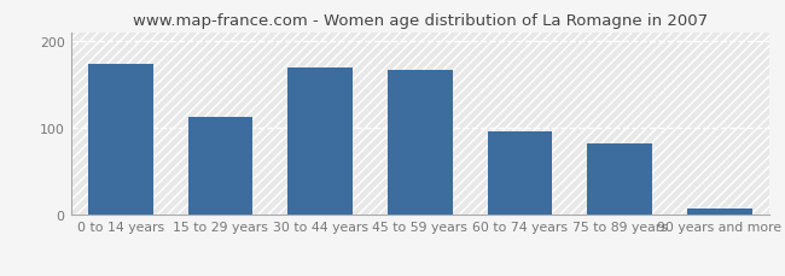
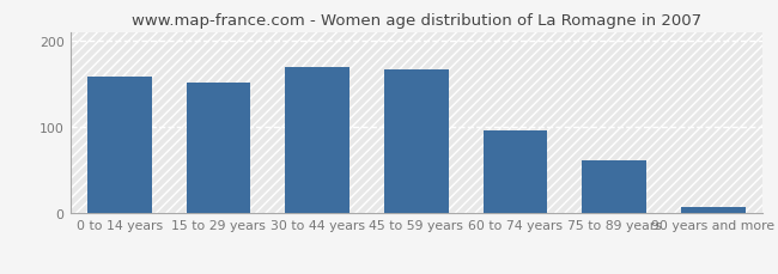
0 to 14 years: 174 -> 158
15 to 29 years: 112 -> 152
75 to 89 years: 82 -> 62
